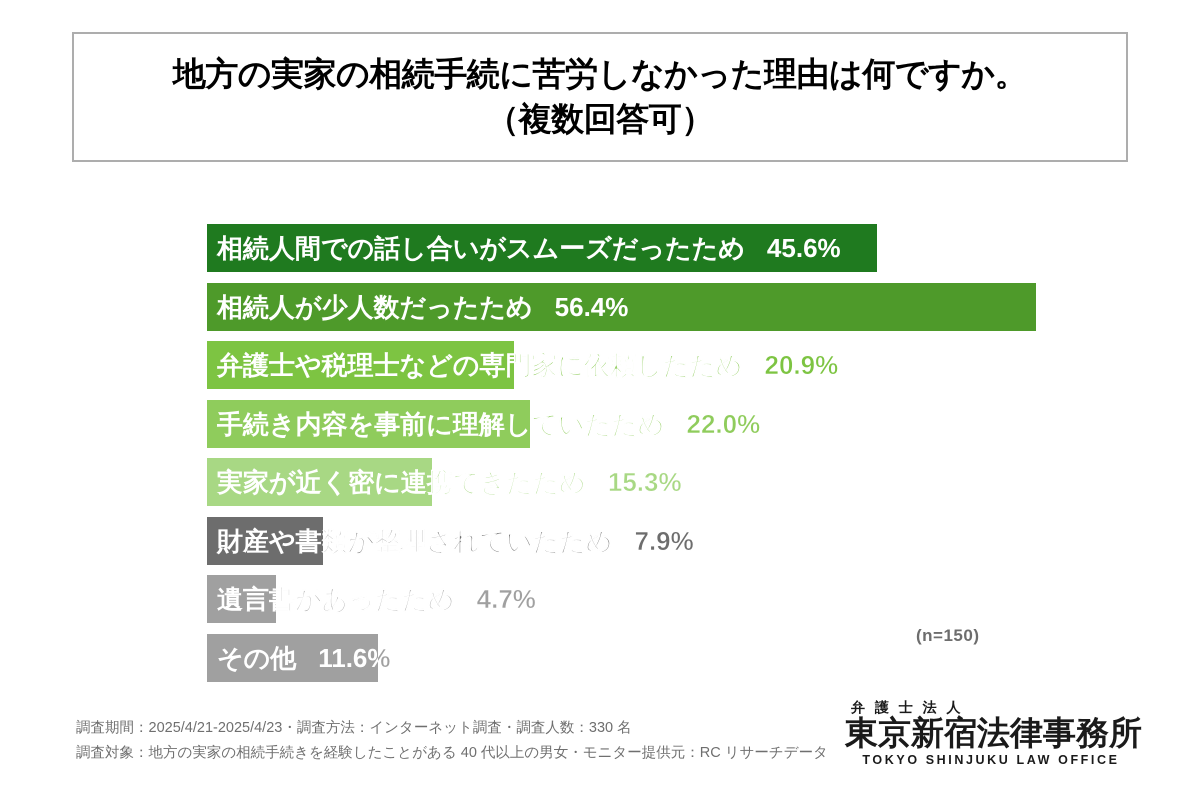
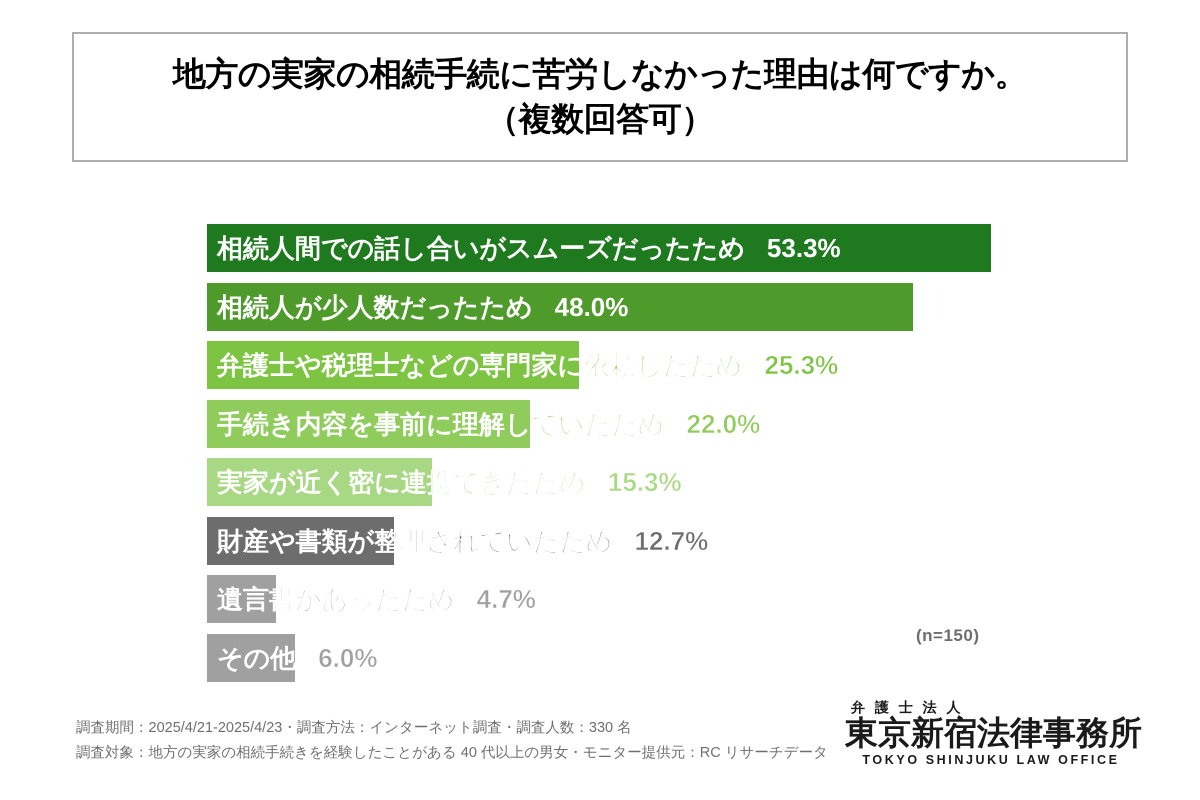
相続人間での話し合いがスムーズだったため: 45.6% -> 53.3%
相続人が少人数だったため: 56.4% -> 48.0%
弁護士や税理士などの専門家に依頼したため: 20.9% -> 25.3%
財産や書類が整理されていたため: 7.9% -> 12.7%
その他: 11.6% -> 6.0%
